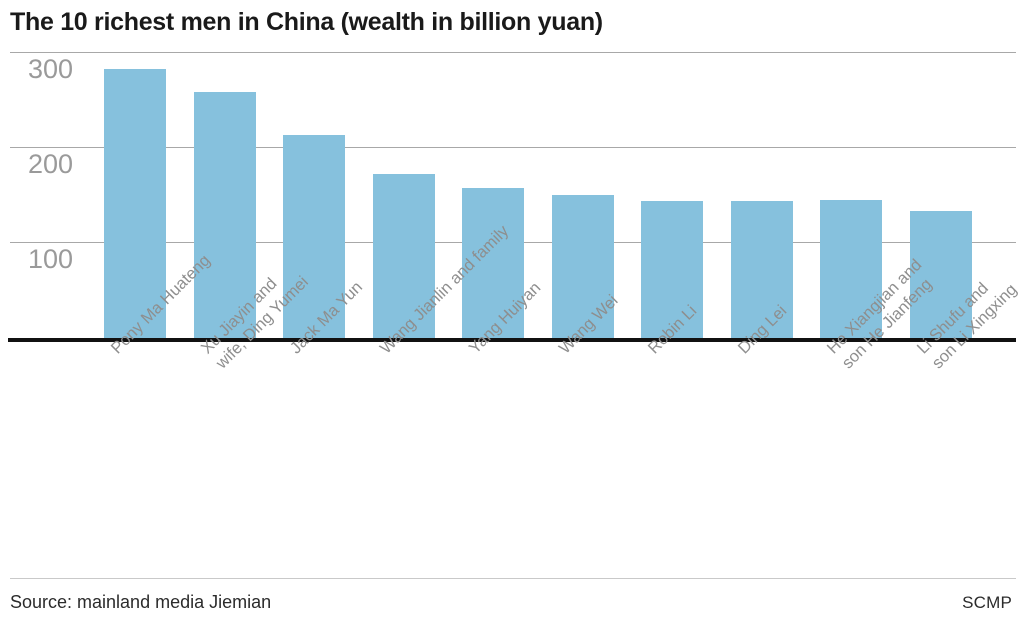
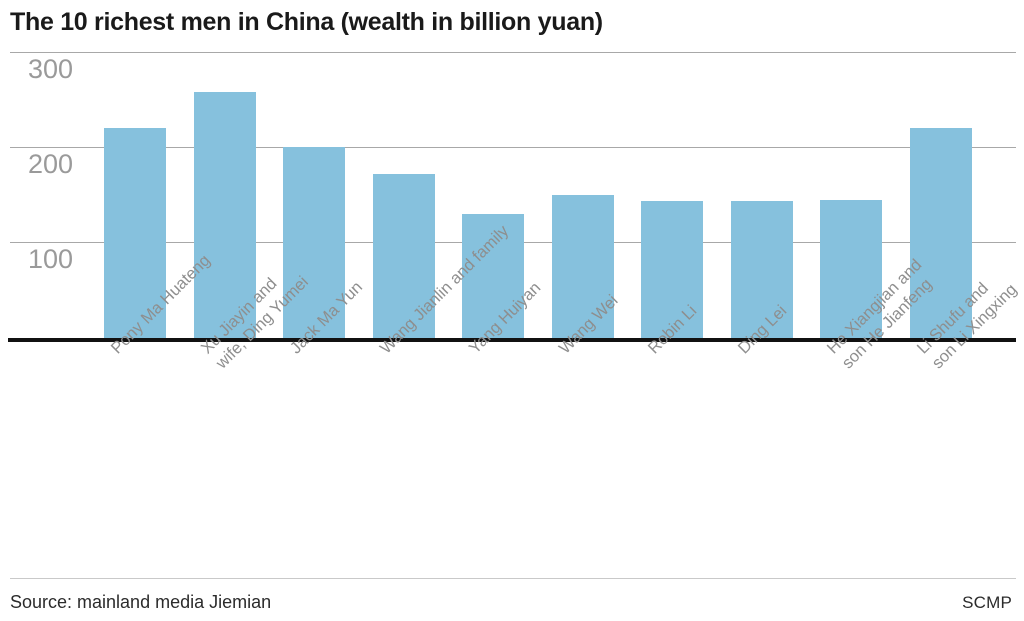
Pony Ma Huateng: 280 -> 220
Jack Ma Yun: 210 -> 200
Yang Huiyan: 160 -> 130
Li Shufu and son Li Xingxing: 130 -> 220
